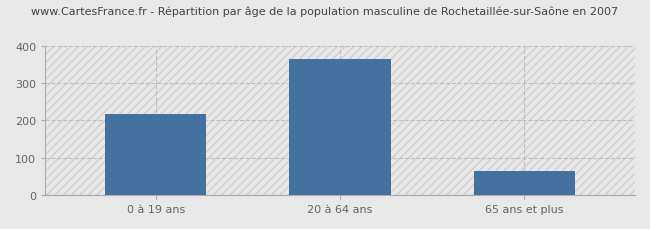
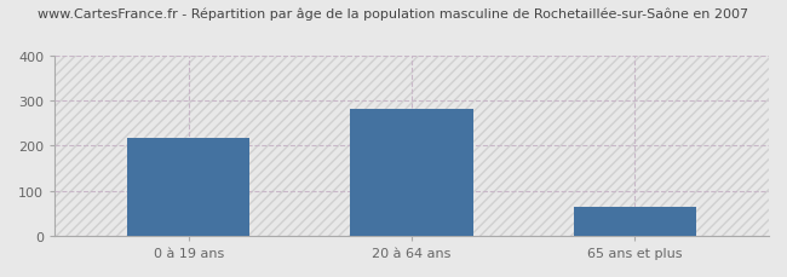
20 à 64 ans: 365 -> 280
